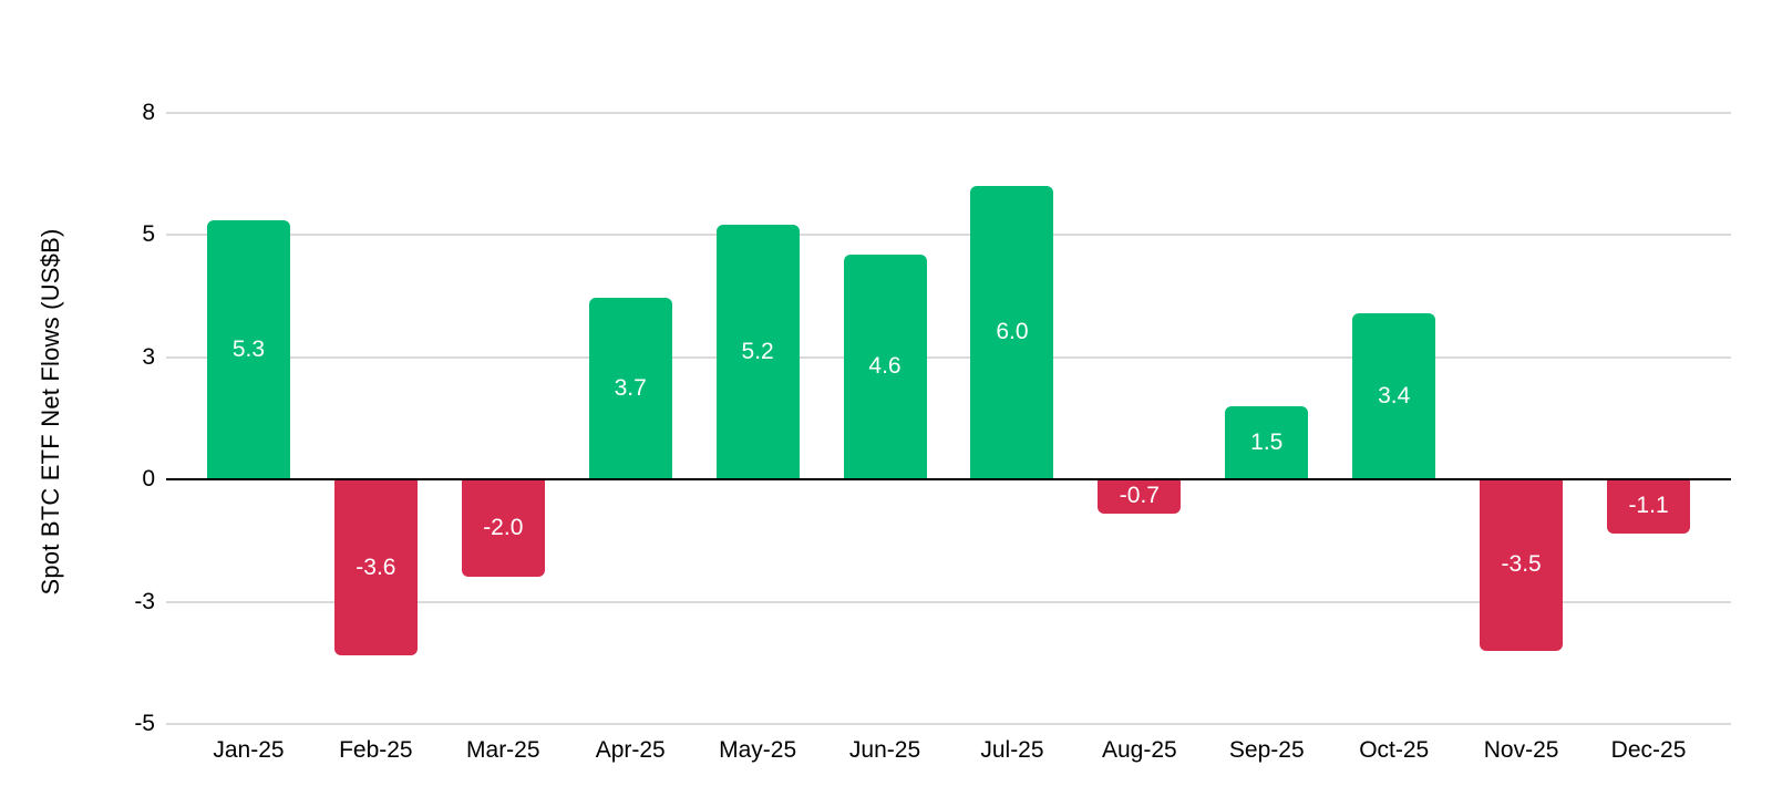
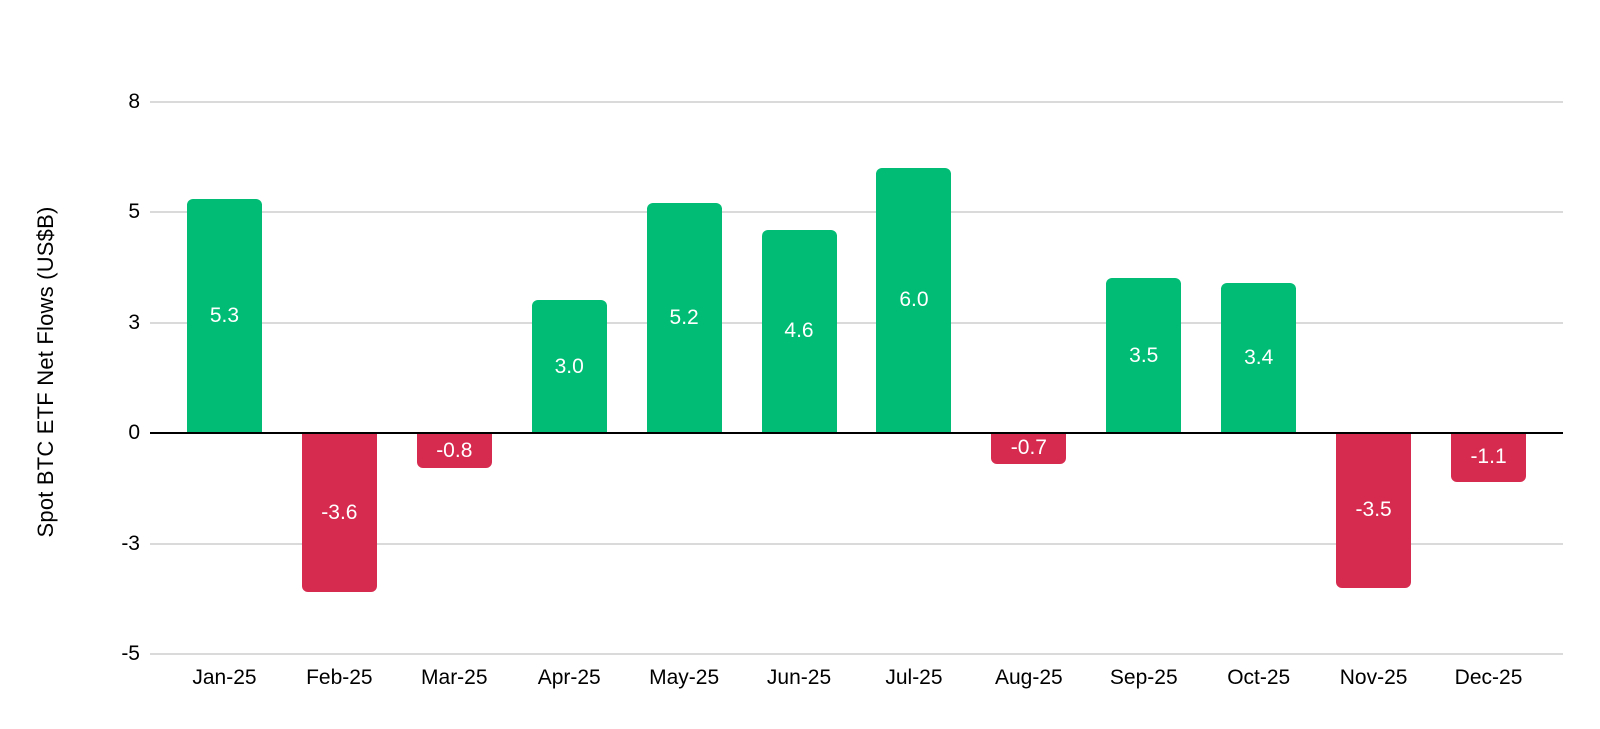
Mar-25: -2.0 -> -0.8
Apr-25: 3.7 -> 3.0
Sep-25: 1.5 -> 3.5
